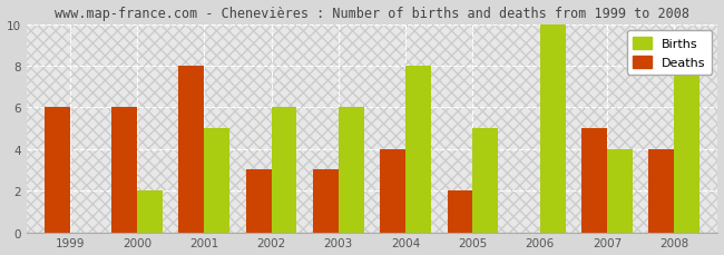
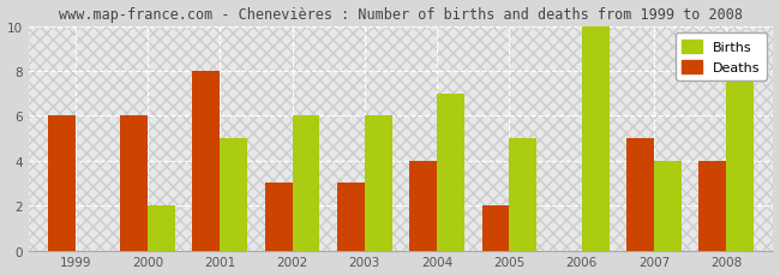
Births/2004: 8 -> 7
